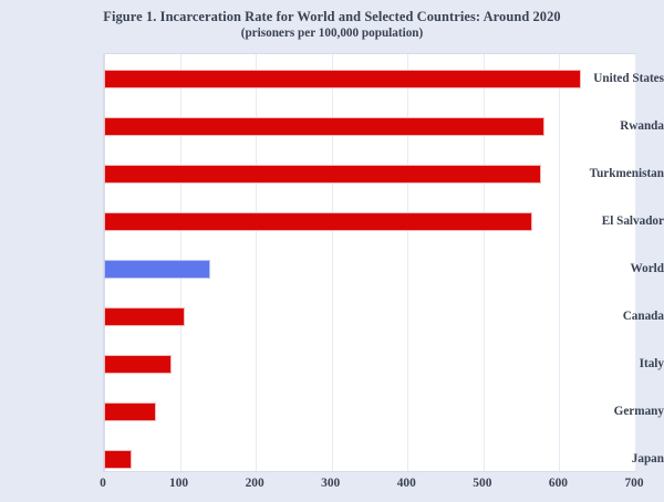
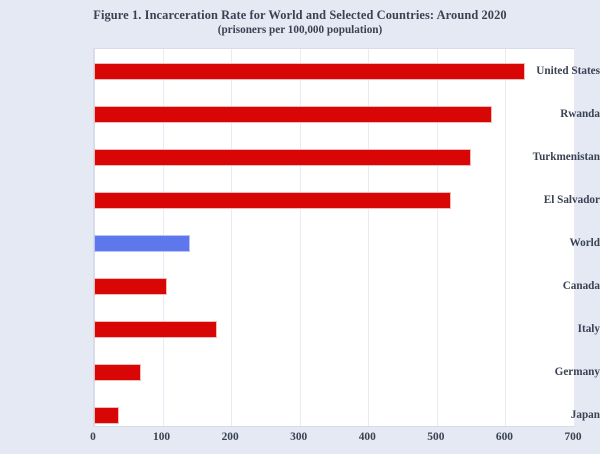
Turkmenistan: 580 -> 550
El Salvador: 560 -> 520
Italy: 90 -> 180
